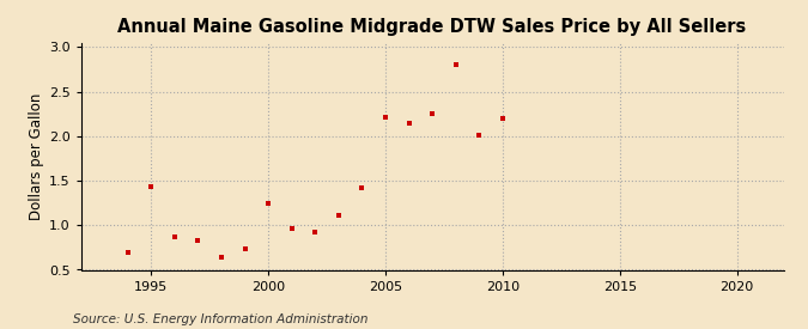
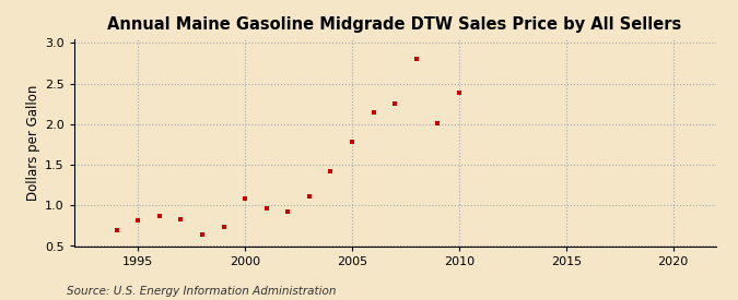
1995: 1.44 -> 0.82
2000: 1.24 -> 1.08
2005: 2.22 -> 1.78
2010: 2.20 -> 2.39
